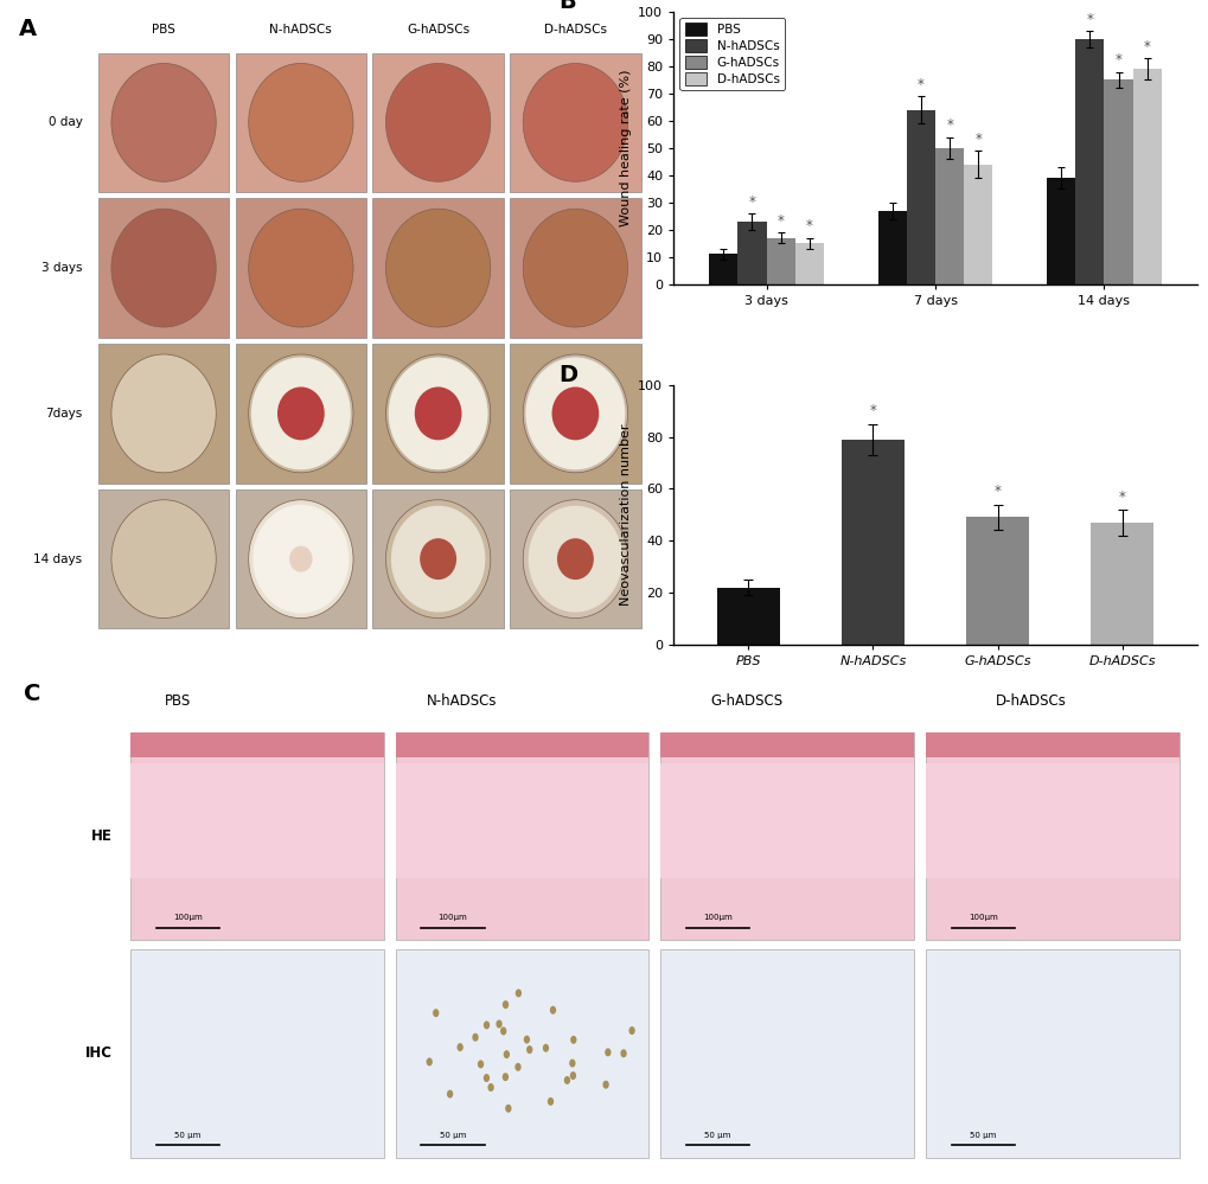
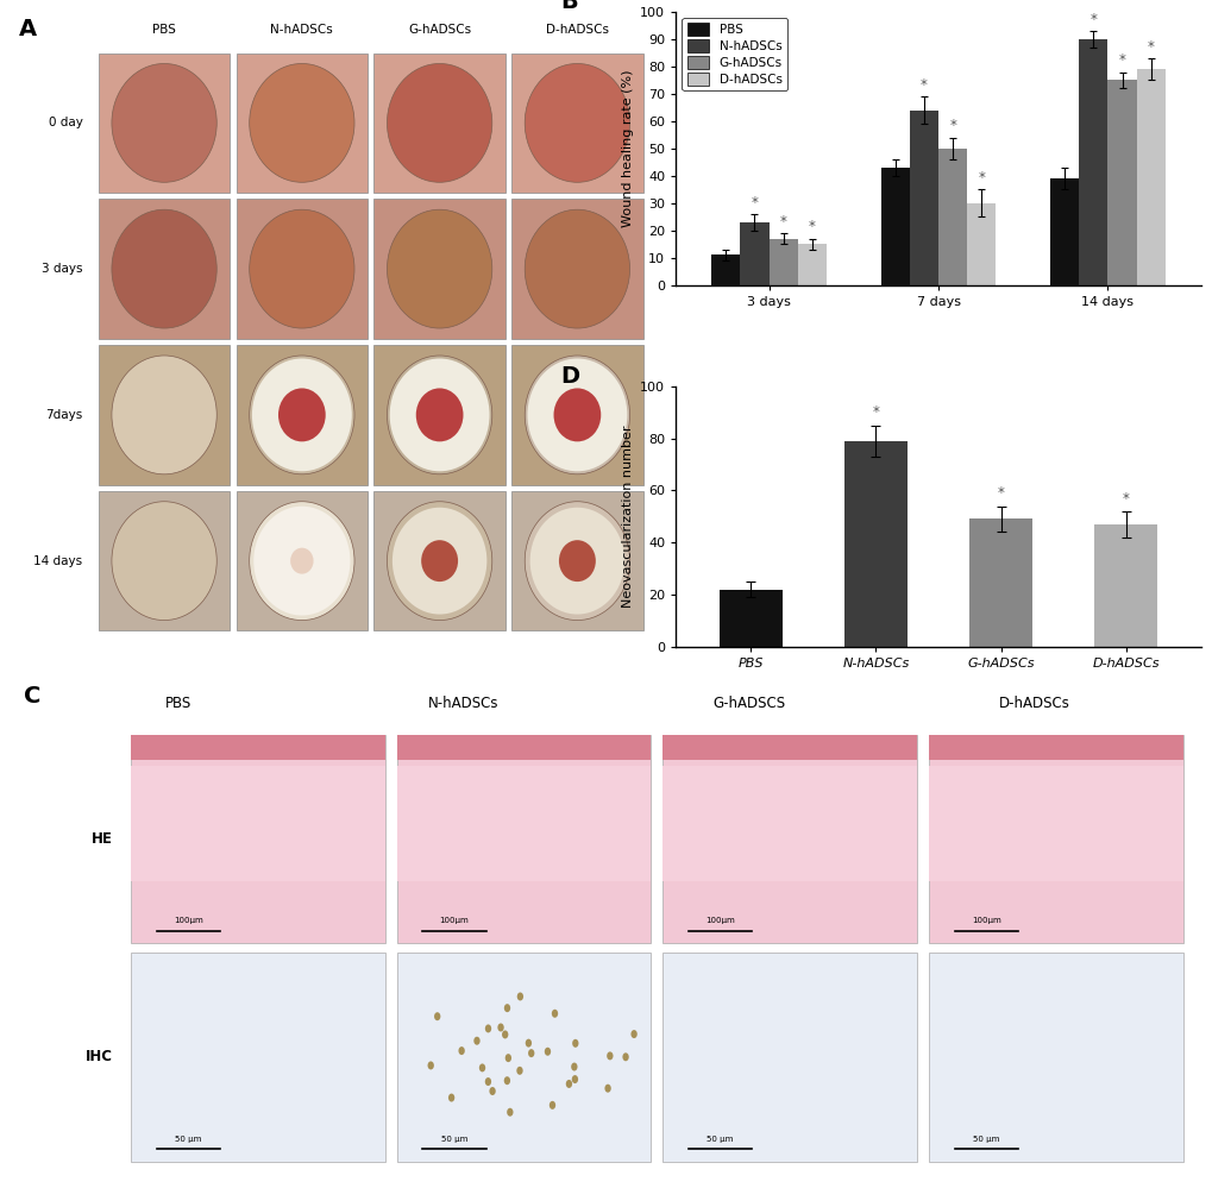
PBS/7 days: 27 -> 43
D-hADSCs/7 days: 44 -> 30
